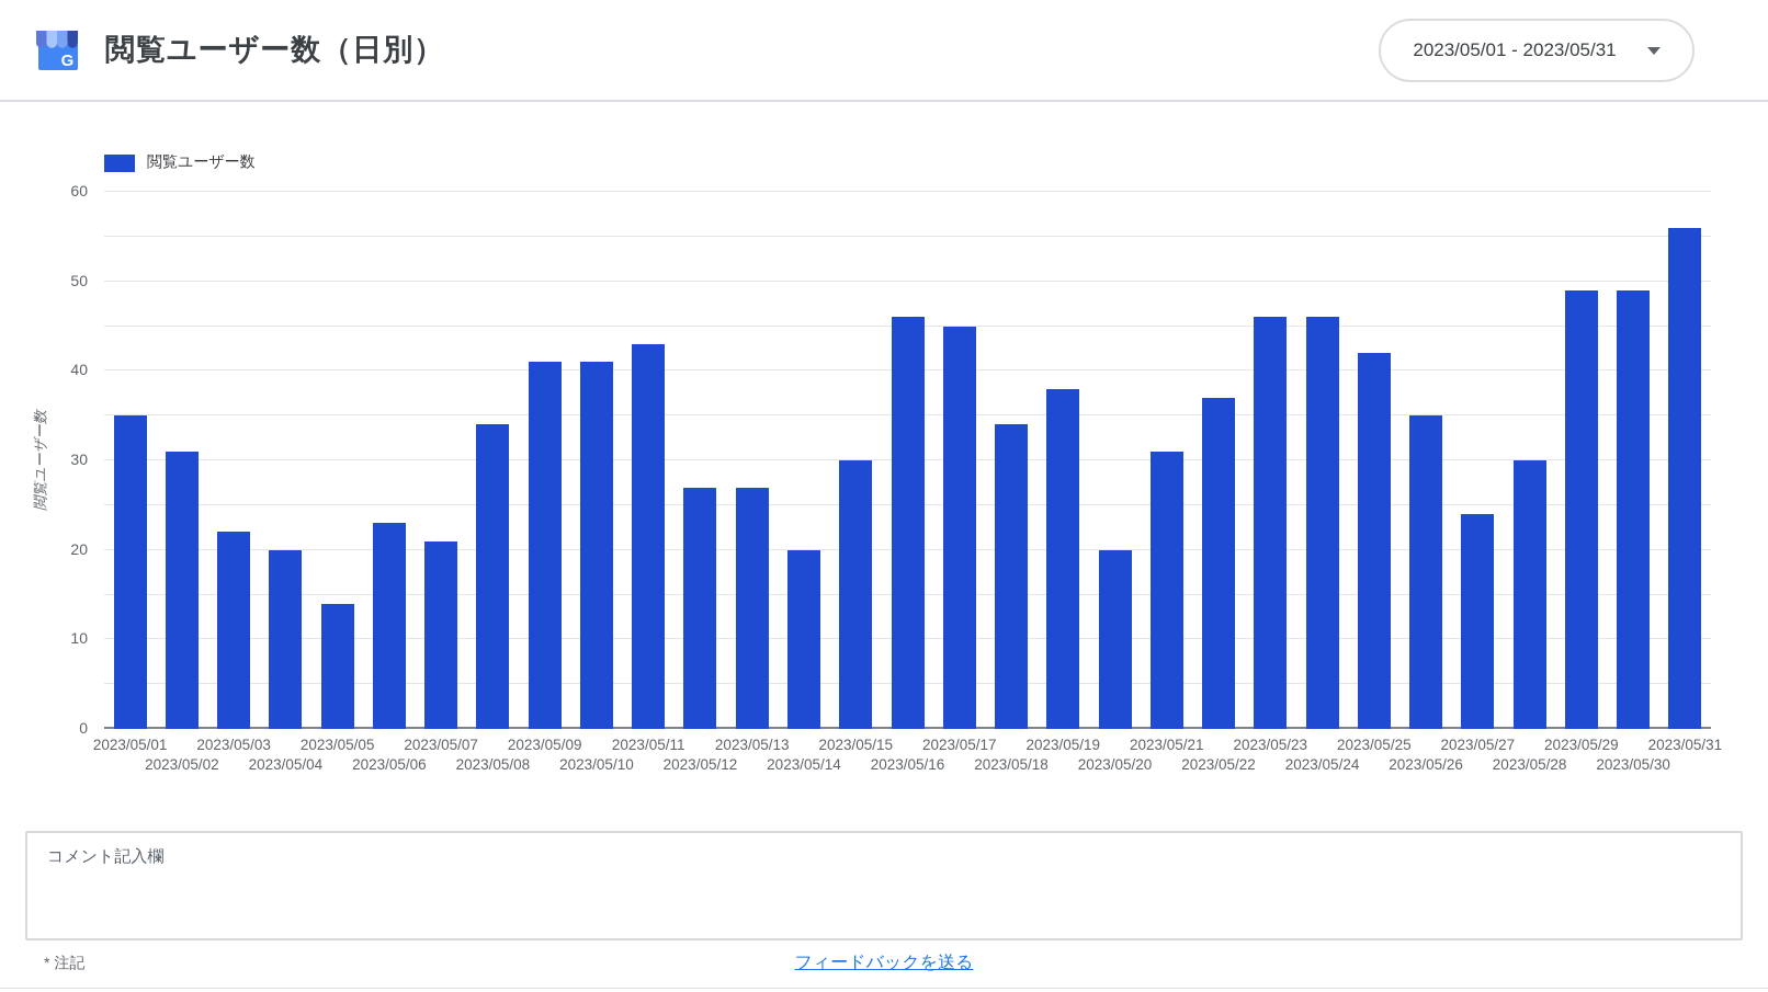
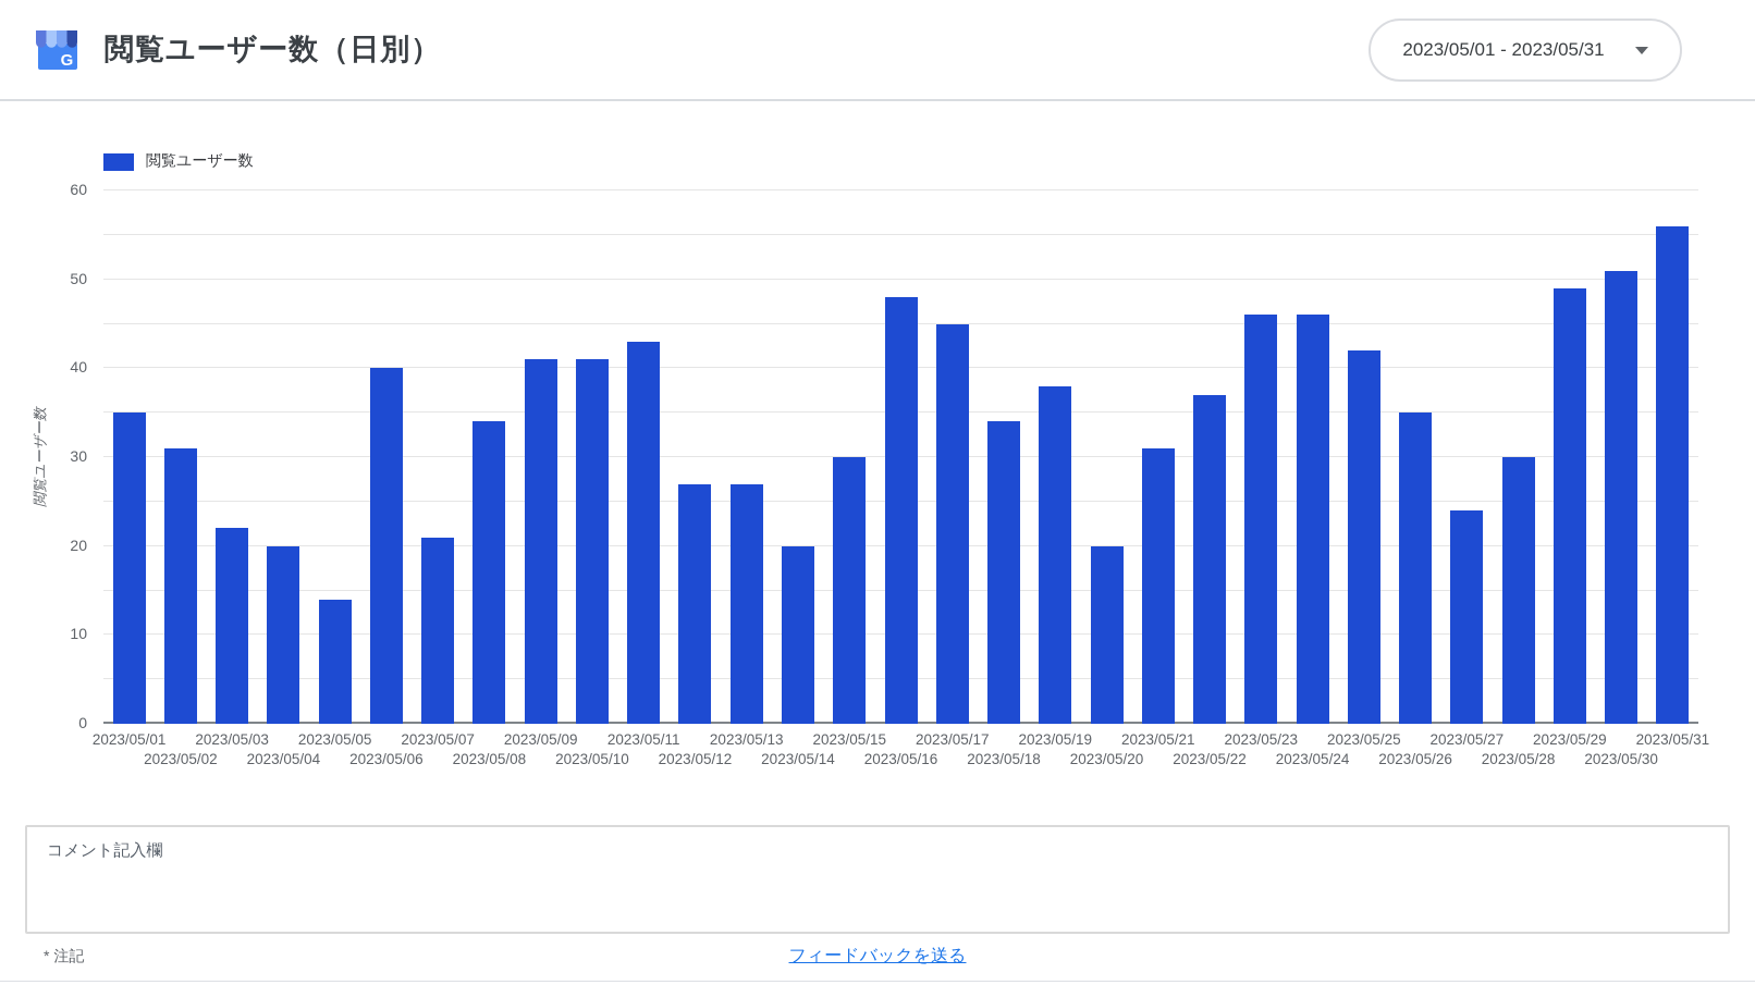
2023/05/06: 23 -> 40
2023/05/16: 46 -> 48
2023/05/30: 49 -> 51
